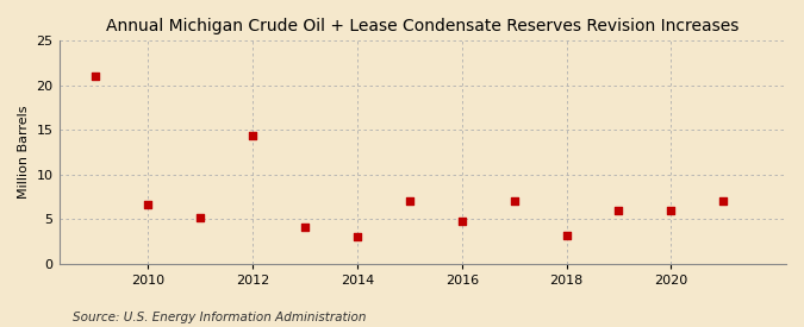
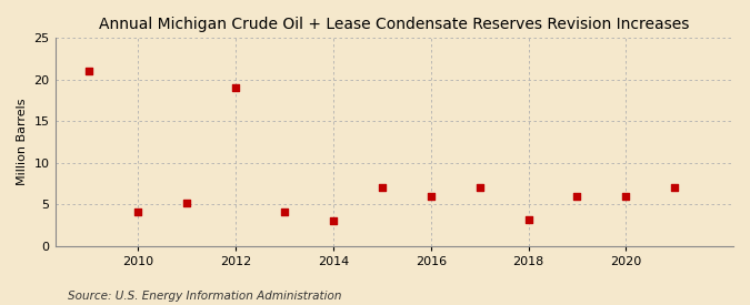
2010: 6.6 -> 4.1
2012: 14.4 -> 19.0
2016: 4.8 -> 6.0
